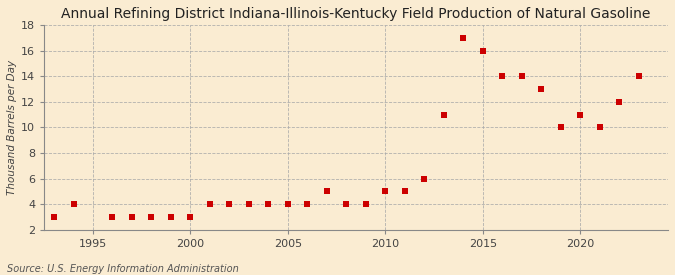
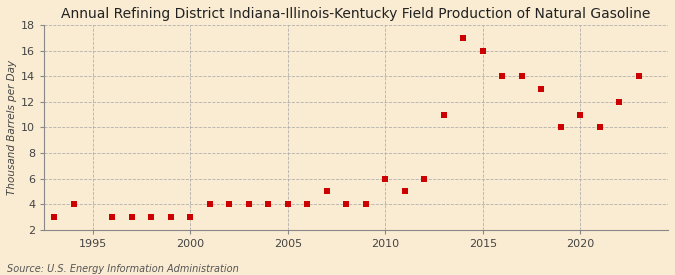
2010: 5 -> 6
